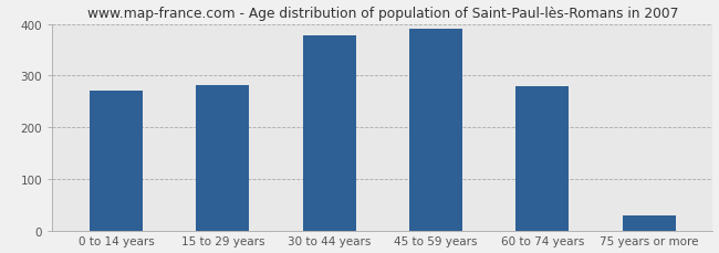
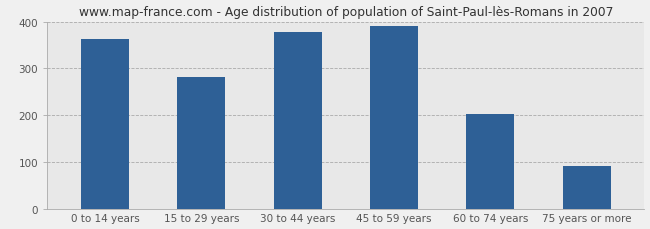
0 to 14 years: 270 -> 362
60 to 74 years: 280 -> 202
75 years or more: 30 -> 90
